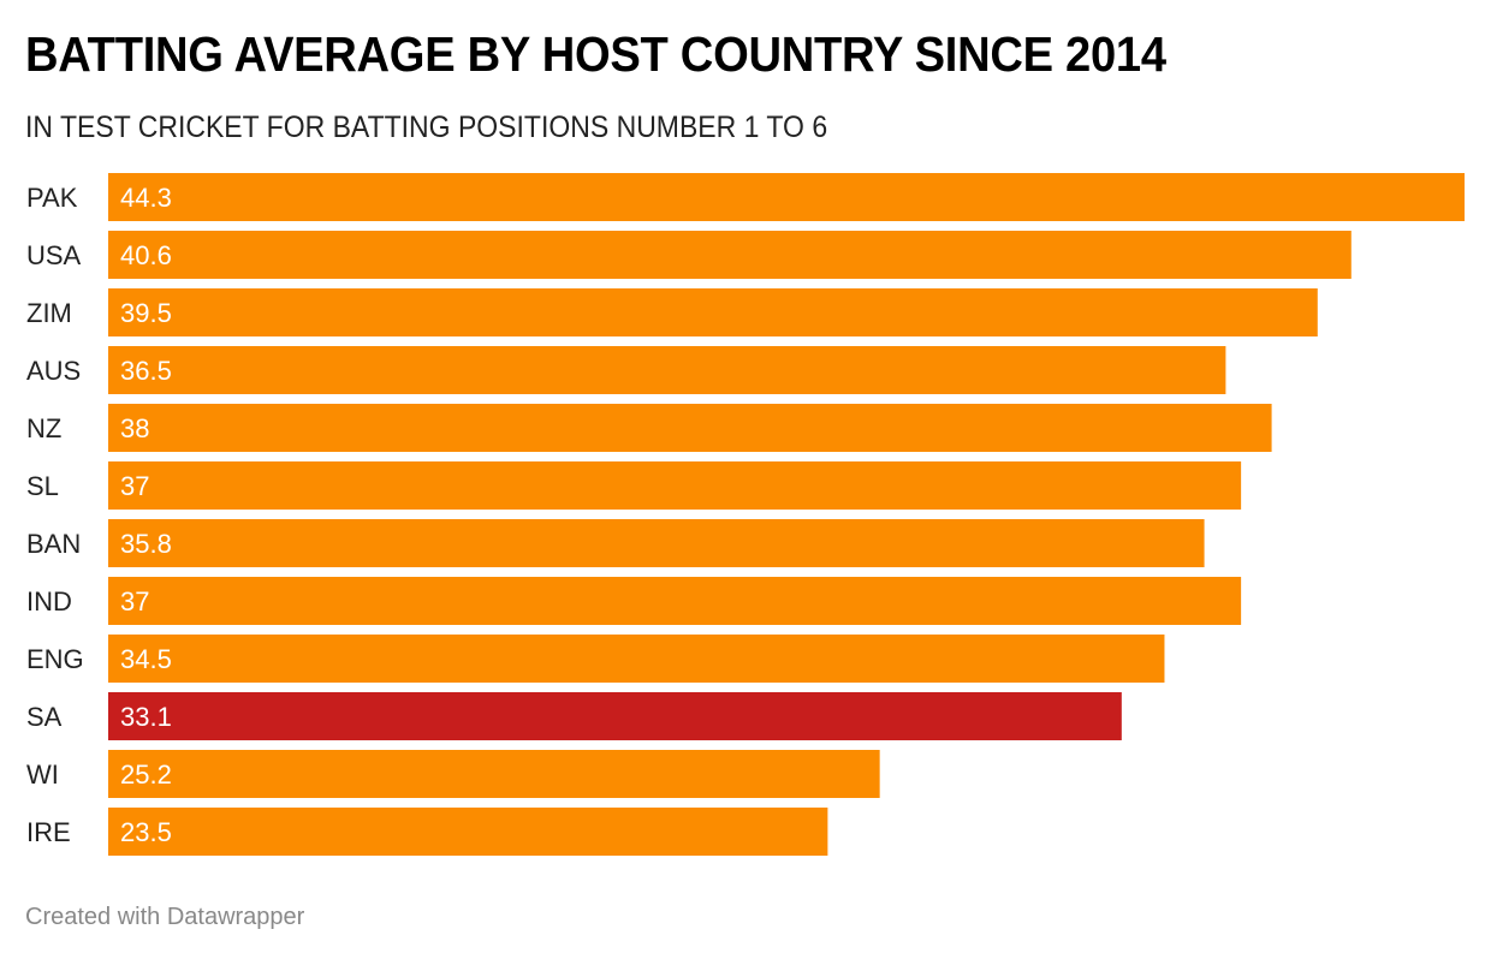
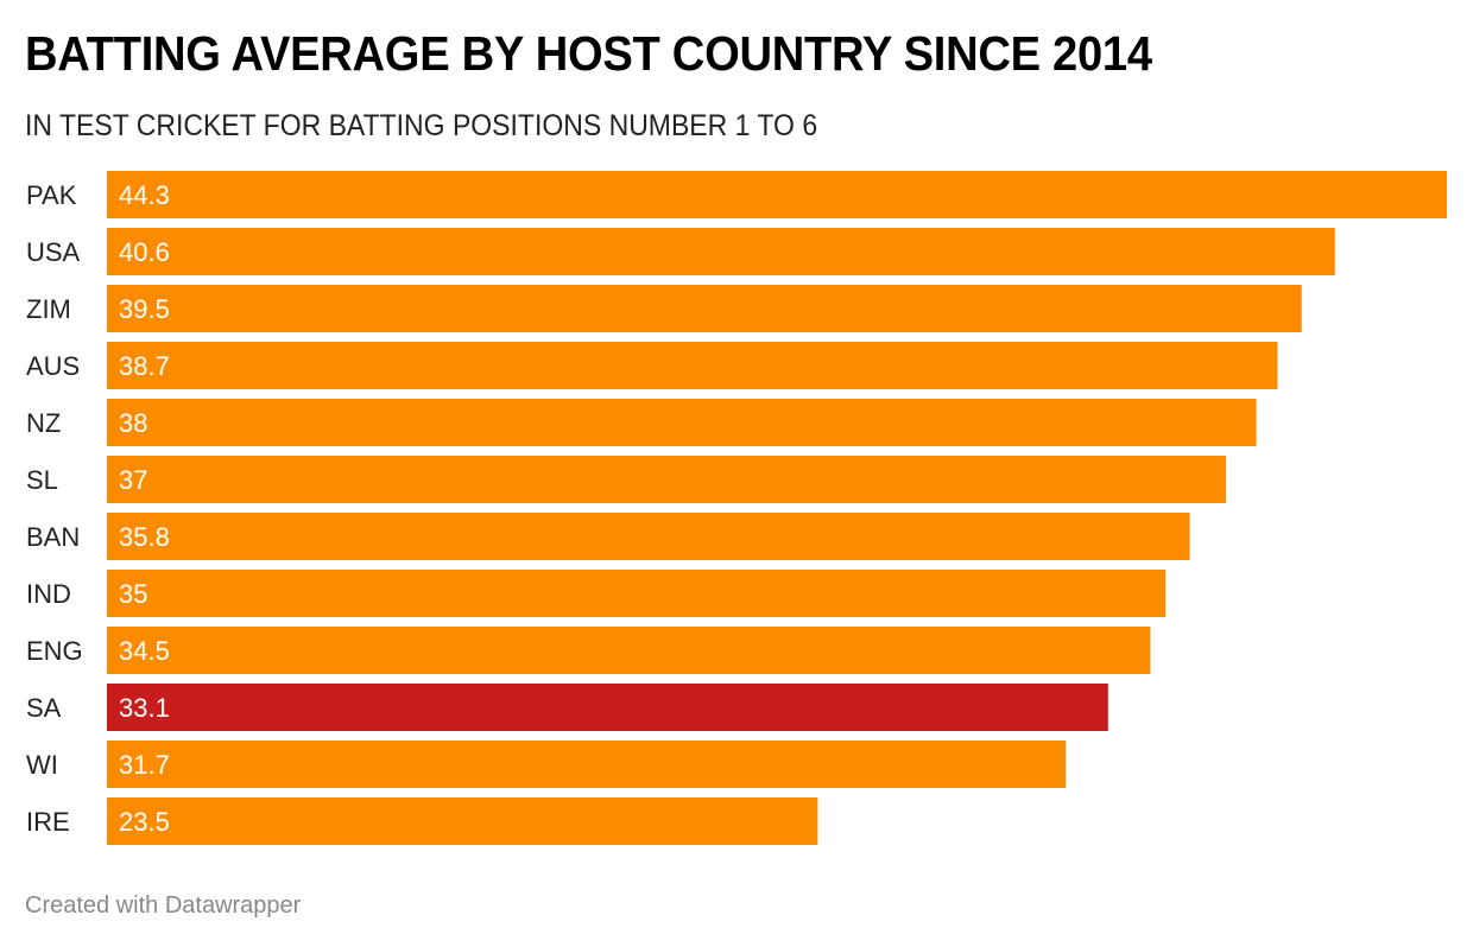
AUS: 36.5 -> 38.7
IND: 37 -> 35
WI: 25.2 -> 31.7
